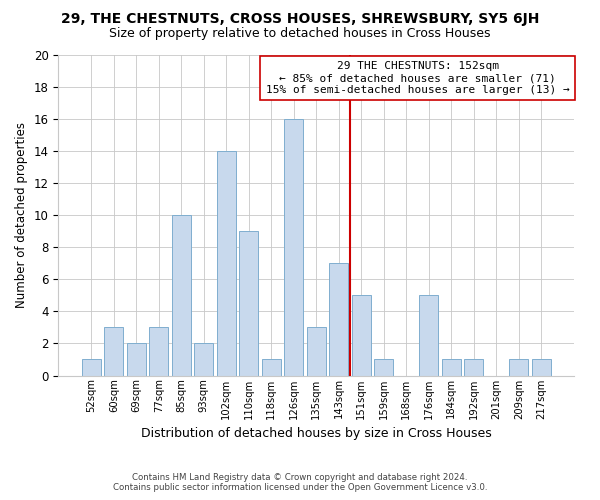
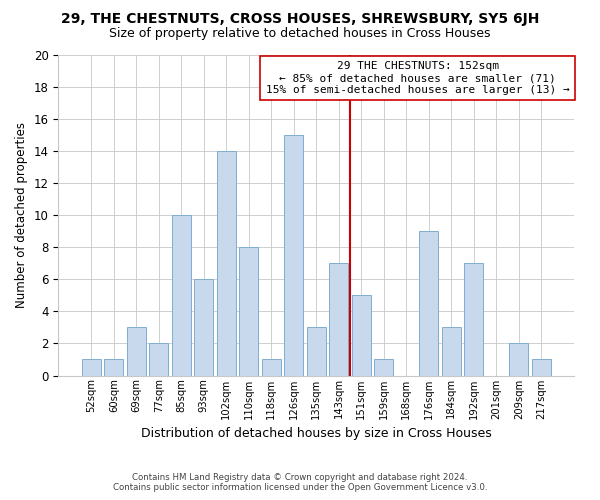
60sqm: 3 -> 1
69sqm: 2 -> 3
77sqm: 3 -> 2
93sqm: 2 -> 6
110sqm: 9 -> 8
126sqm: 16 -> 15
176sqm: 5 -> 9
184sqm: 1 -> 3
192sqm: 1 -> 7
209sqm: 1 -> 2
